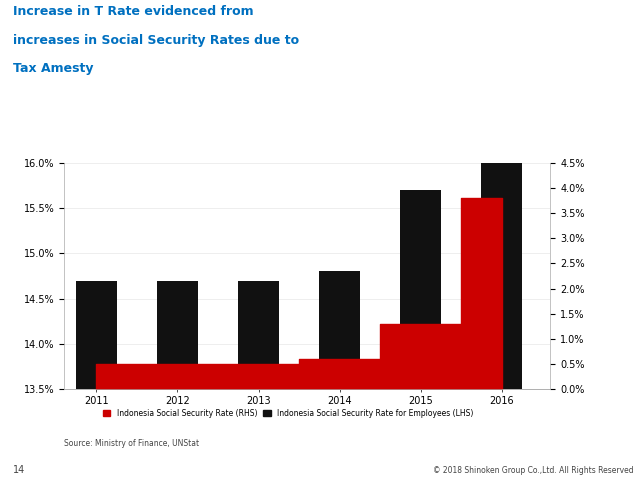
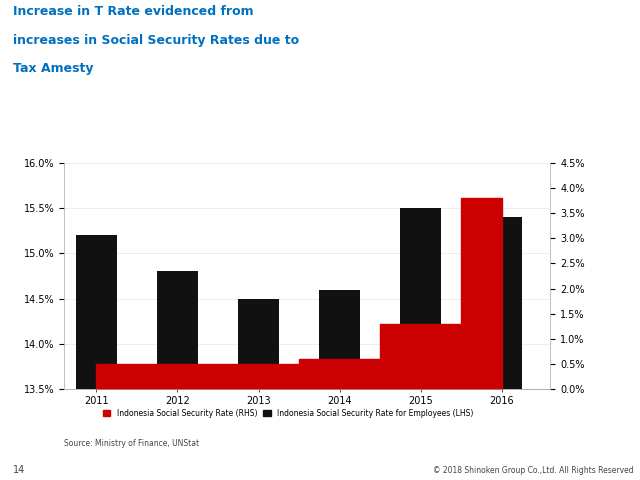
Indonesia Social Security Rate for Employees (LHS)/2011: 14.7% -> 15.2%
Indonesia Social Security Rate for Employees (LHS)/2012: 14.7% -> 14.8%
Indonesia Social Security Rate for Employees (LHS)/2013: 14.7% -> 14.5%
Indonesia Social Security Rate for Employees (LHS)/2014: 14.8% -> 14.6%
Indonesia Social Security Rate for Employees (LHS)/2015: 15.7% -> 15.5%
Indonesia Social Security Rate for Employees (LHS)/2016: 16.0% -> 15.4%
